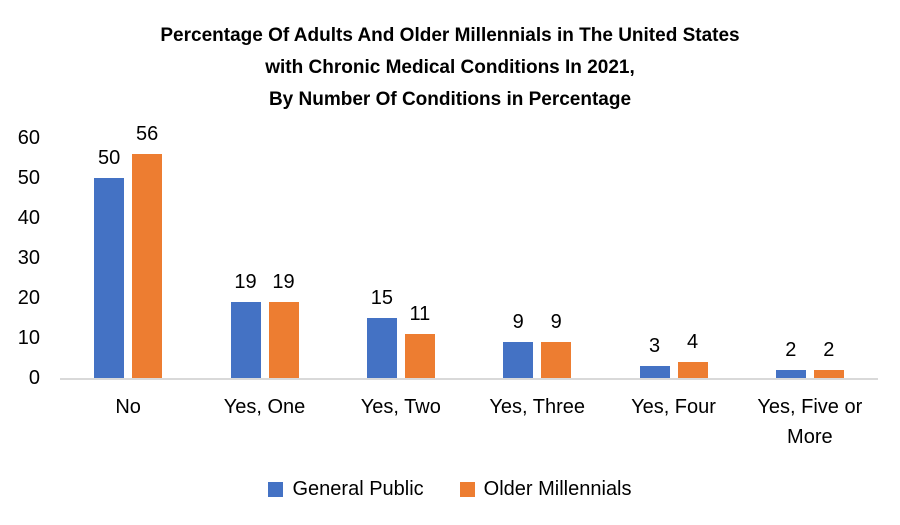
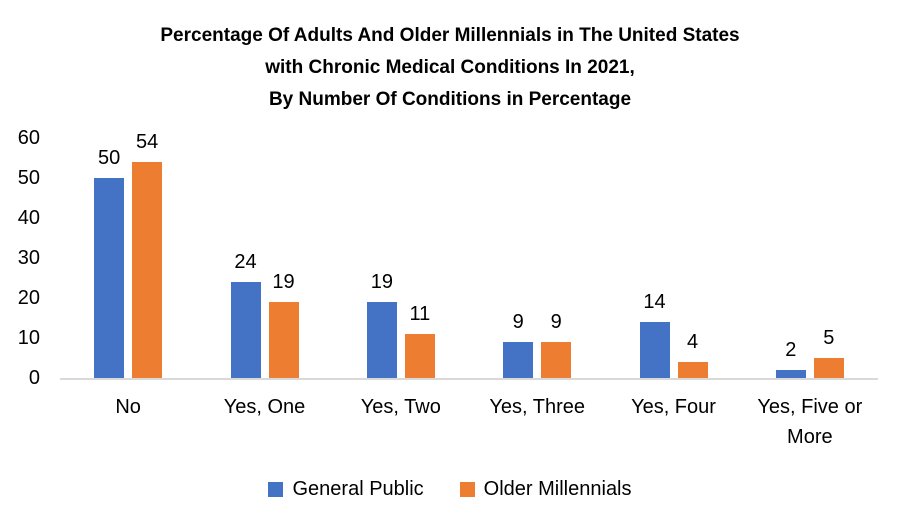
Older Millennials/No: 56 -> 54
General Public/Yes, One: 19 -> 24
General Public/Yes, Two: 15 -> 19
General Public/Yes, Four: 3 -> 14
Older Millennials/Yes, Five or More: 2 -> 5
